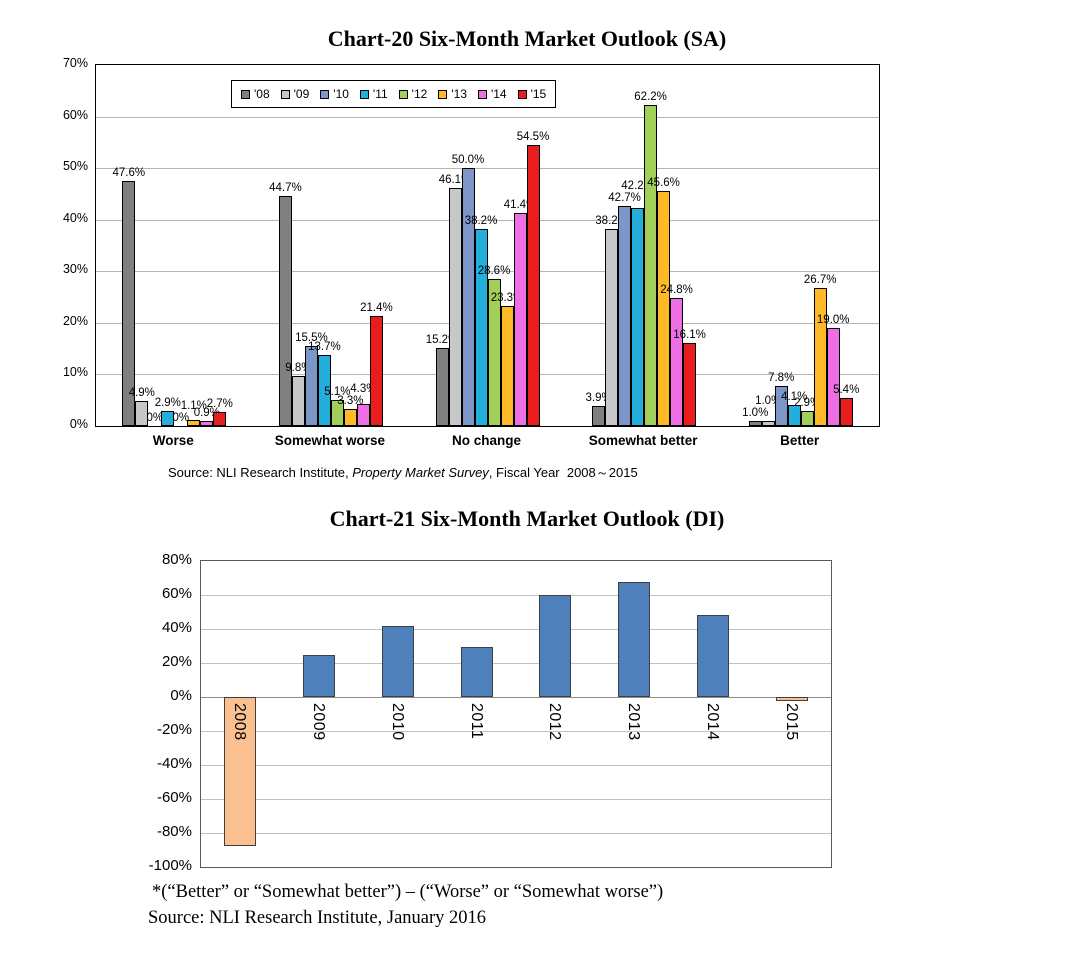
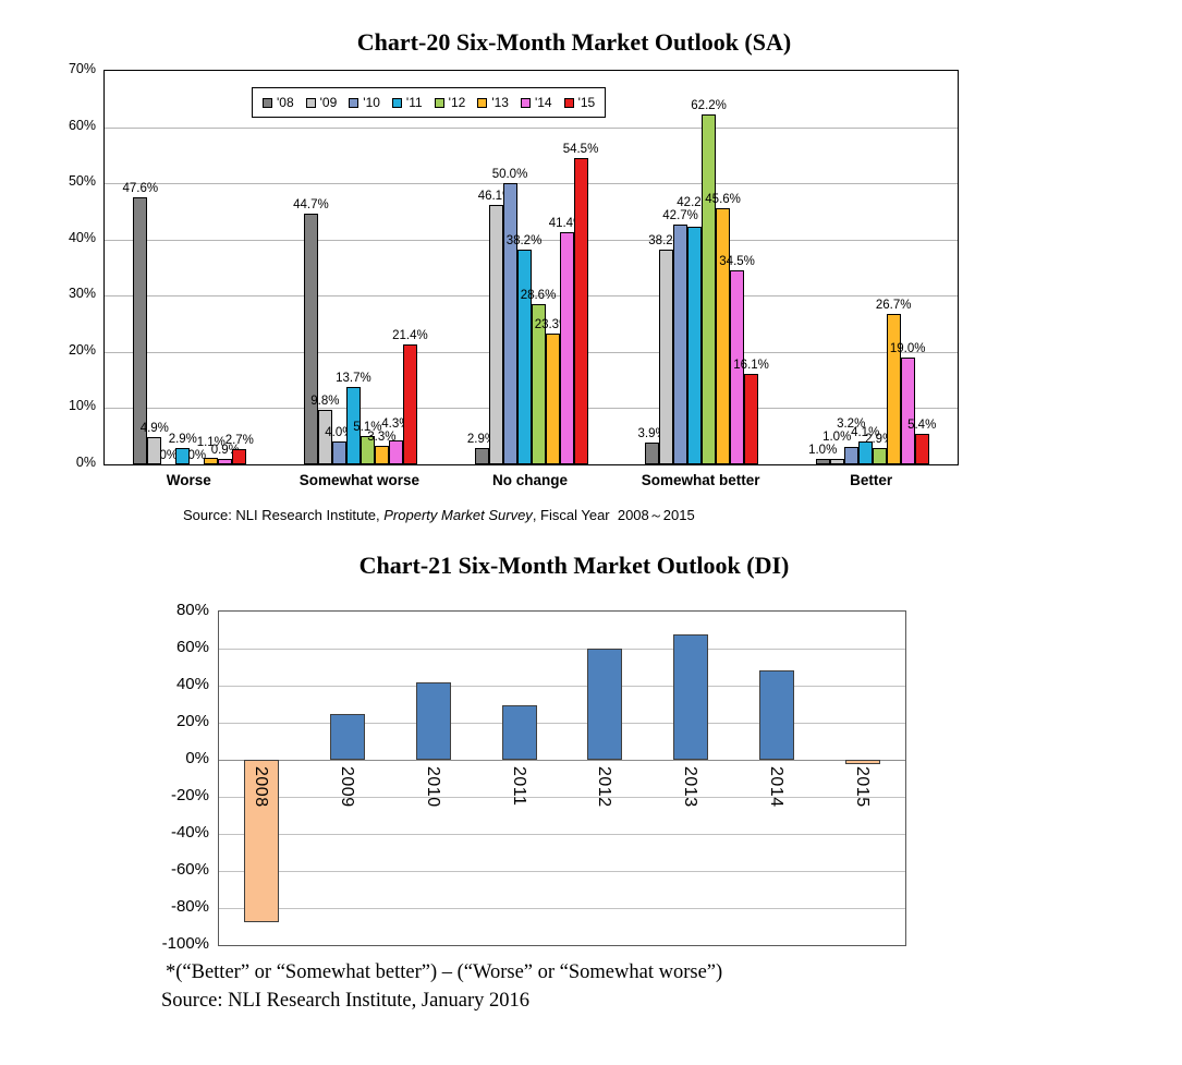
Chart-20 Six-Month Market Outlook (SA)/'10/Somewhat worse: 15.5% -> 4.0%
Chart-20 Six-Month Market Outlook (SA)/'08/No change: 15.2% -> 2.9%
Chart-20 Six-Month Market Outlook (SA)/'14/Somewhat better: 24.8% -> 34.5%
Chart-20 Six-Month Market Outlook (SA)/'10/Better: 7.8% -> 3.2%
